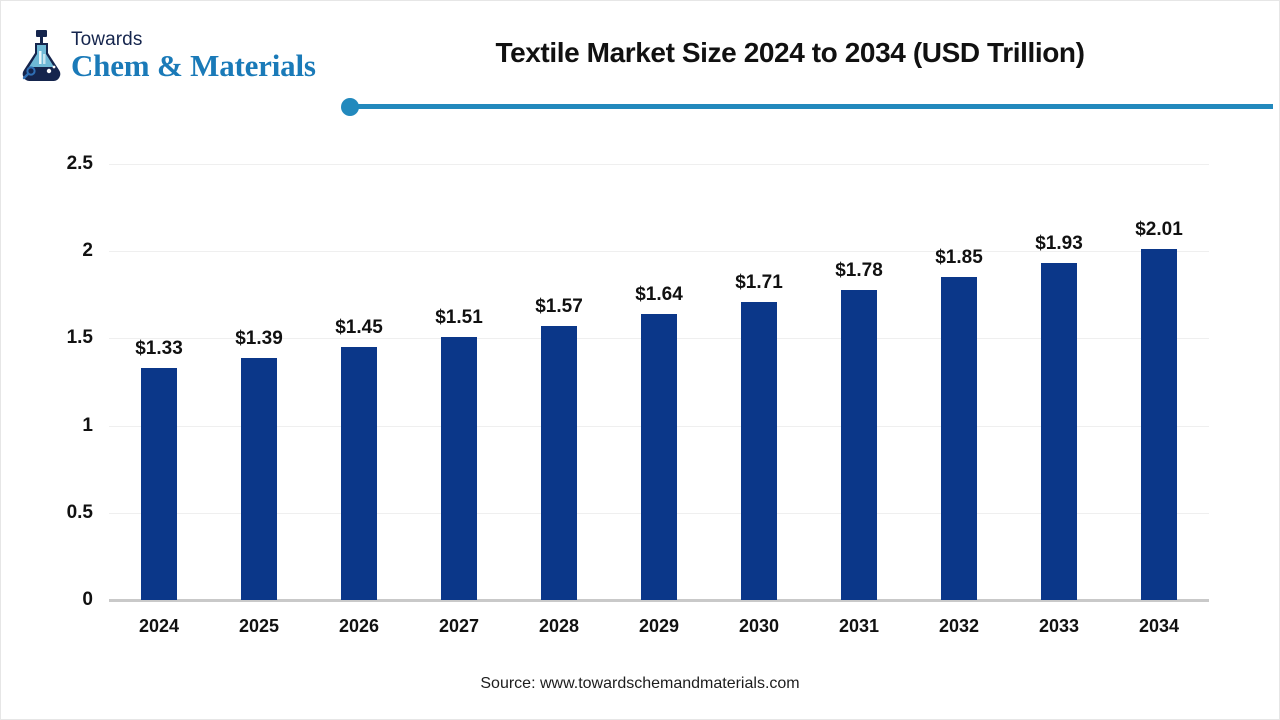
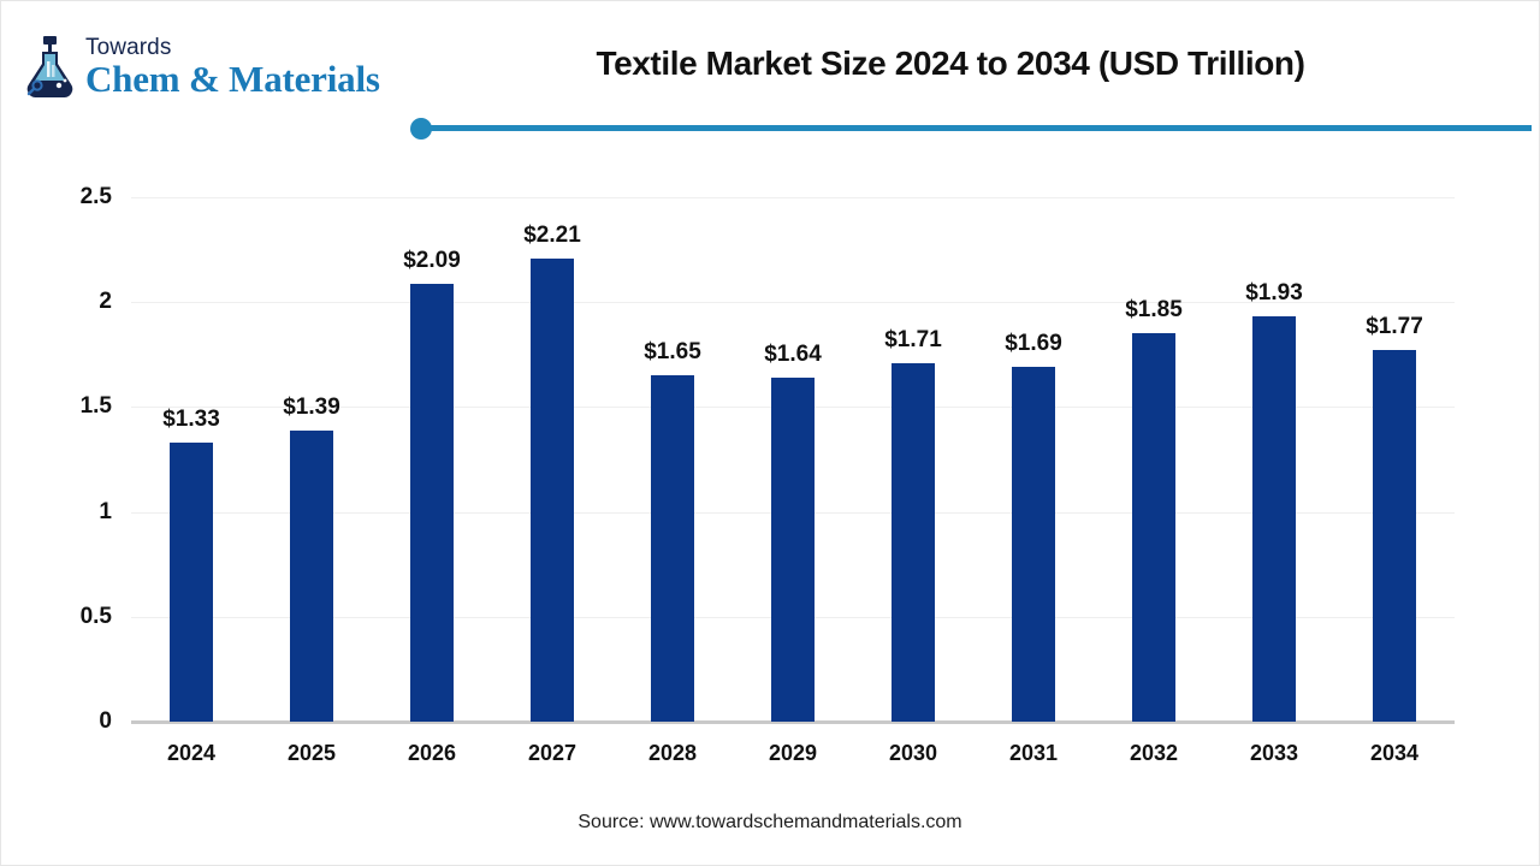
2026: $1.45 -> $2.09
2027: $1.51 -> $2.21
2028: $1.57 -> $1.65
2031: $1.78 -> $1.69
2034: $2.01 -> $1.77
